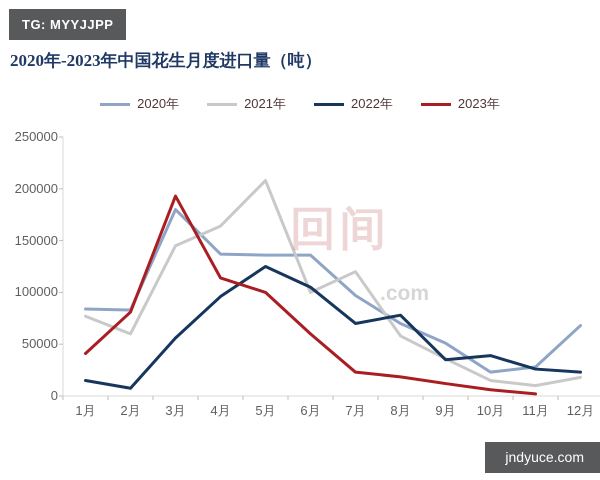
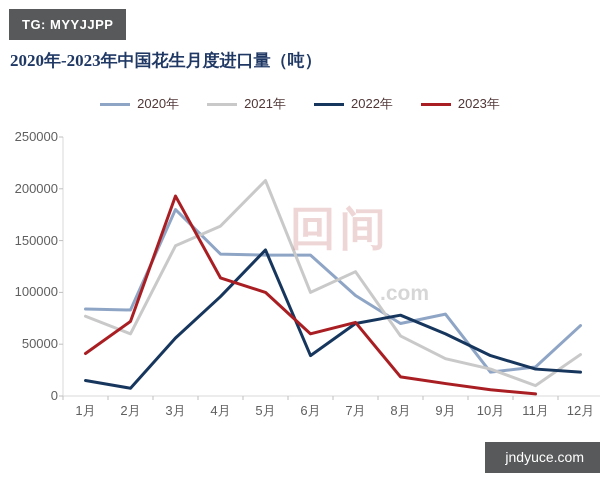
2023年/2月: 81000 -> 72000
2022年/5月: 125000 -> 141000
2022年/6月: 105000 -> 39000
2023年/7月: 23000 -> 71000
2020年/9月: 51000 -> 79000
2022年/9月: 35000 -> 60000
2021年/10月: 15000 -> 26000
2021年/12月: 18000 -> 40000
